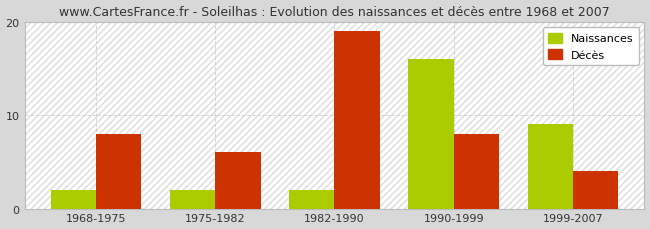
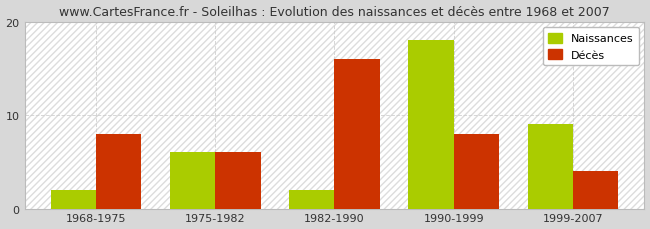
Naissances/1975-1982: 2 -> 6
Décès/1982-1990: 19 -> 16
Naissances/1990-1999: 16 -> 18
